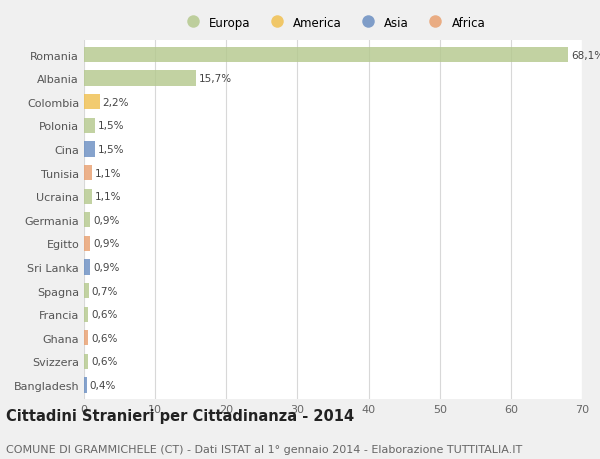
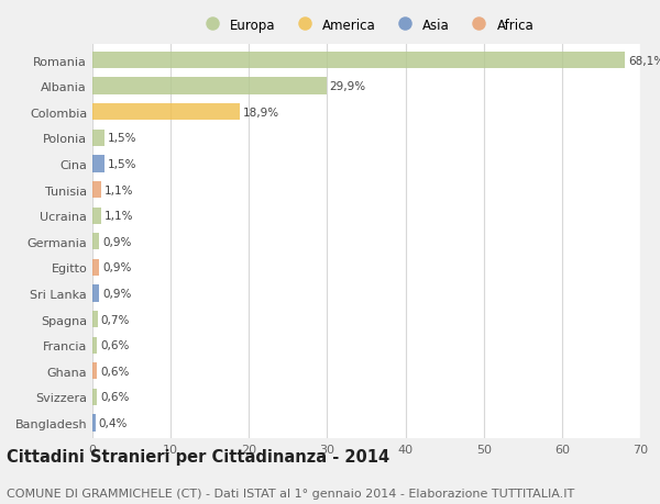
Albania: 15,7% -> 29,9%
Colombia: 2,2% -> 18,9%
